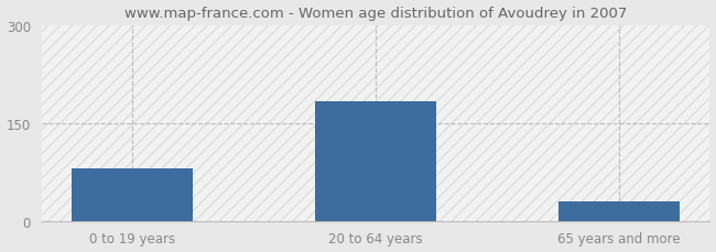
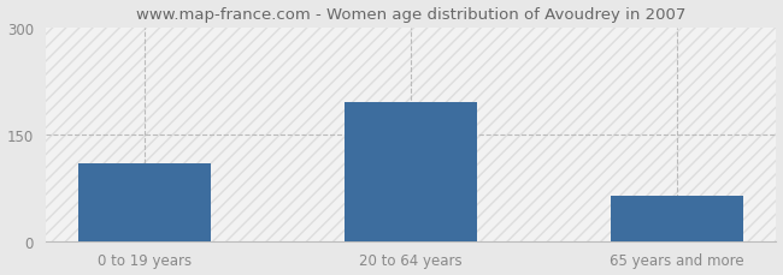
0 to 19 years: 80 -> 110
20 to 64 years: 183 -> 196
65 years and more: 30 -> 64
